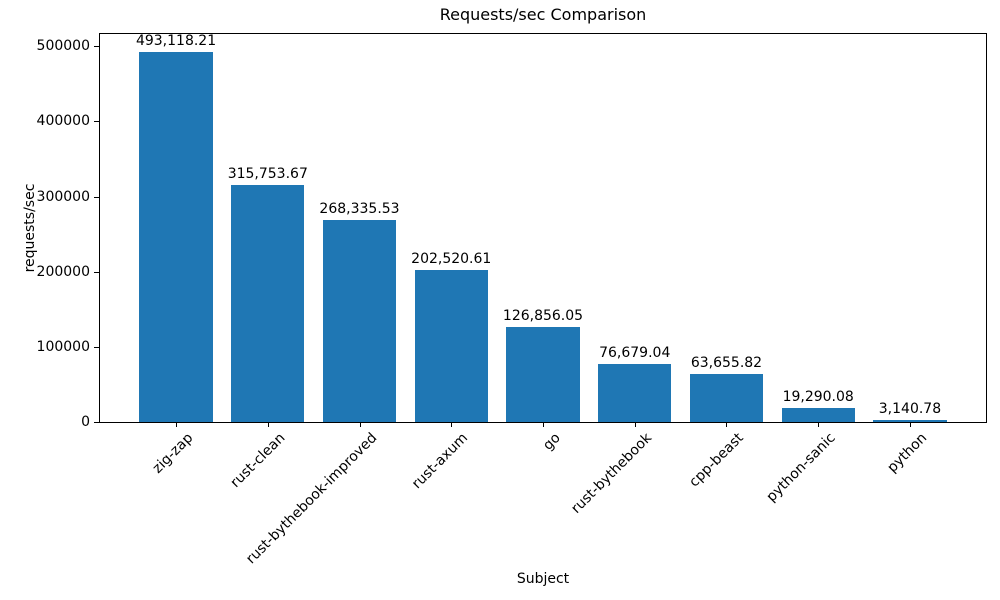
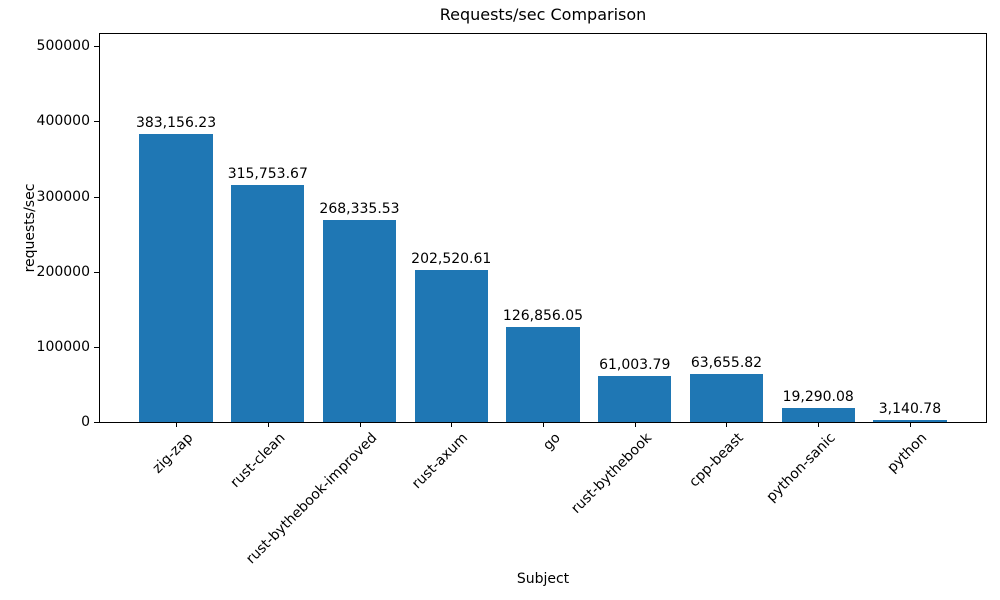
zig-zap: 493,118.21 -> 383,156.23
rust-bythebook: 76,679.04 -> 61,003.79
